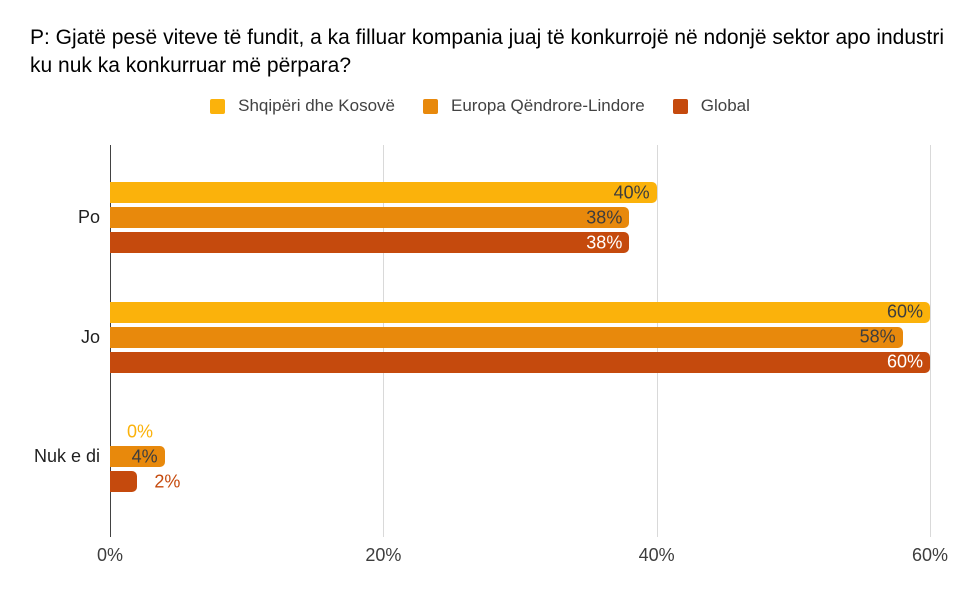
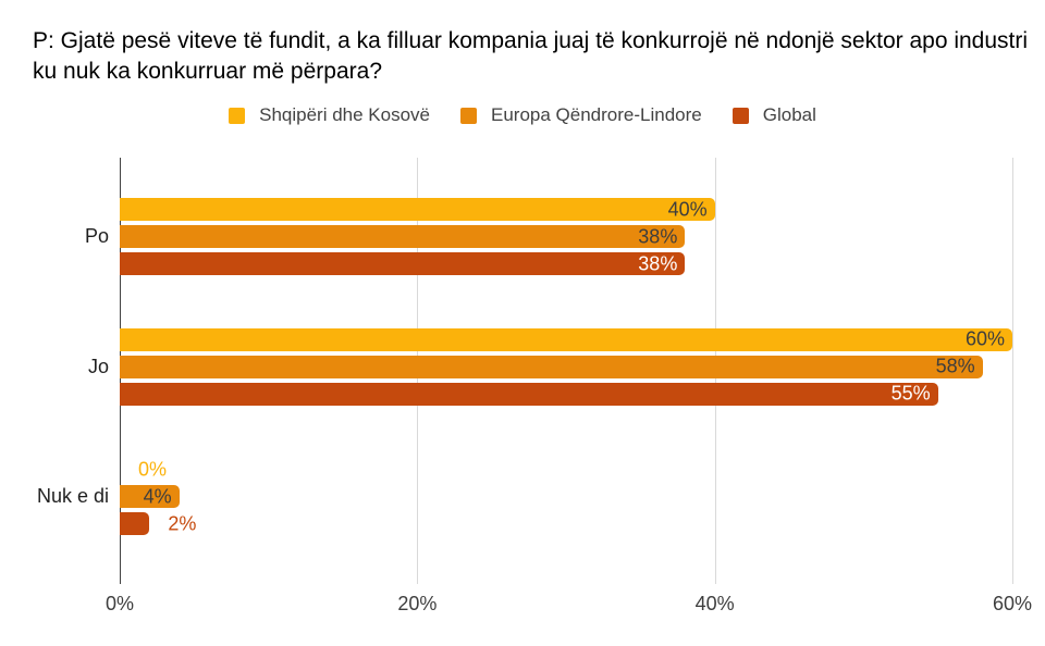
Global/Jo: 60% -> 55%
